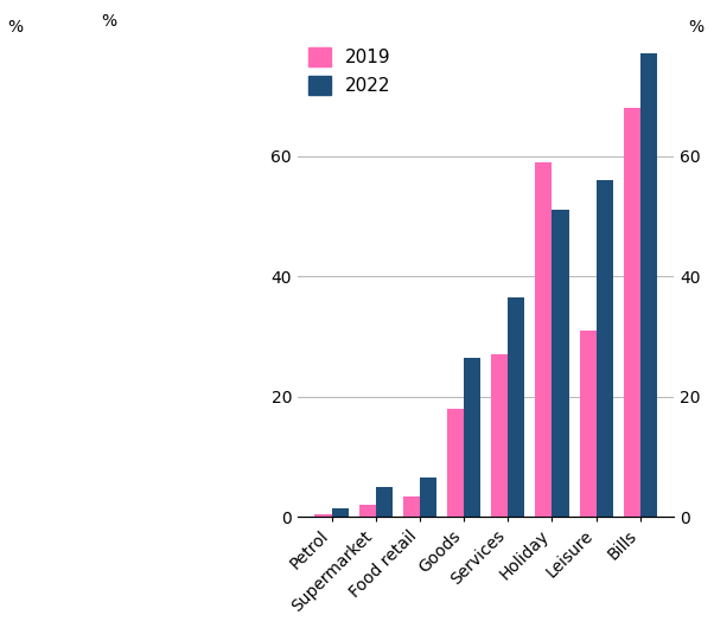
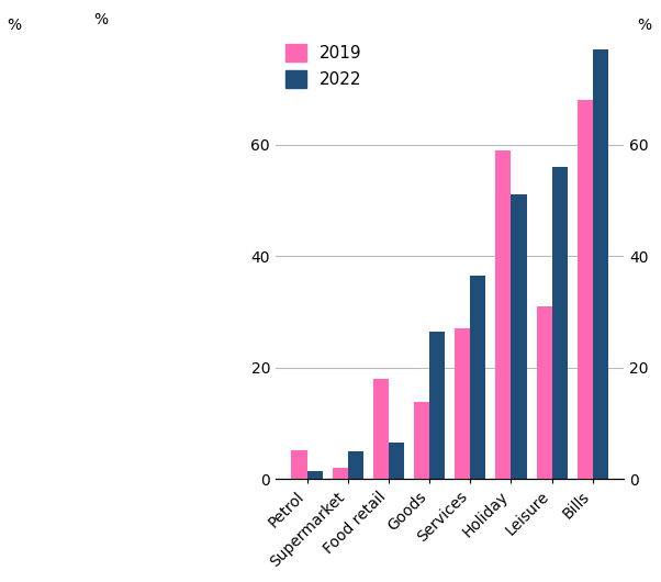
2019/Petrol: 0.5 -> 5.2
2019/Food retail: 3.5 -> 18.0
2019/Goods: 18.0 -> 13.8
